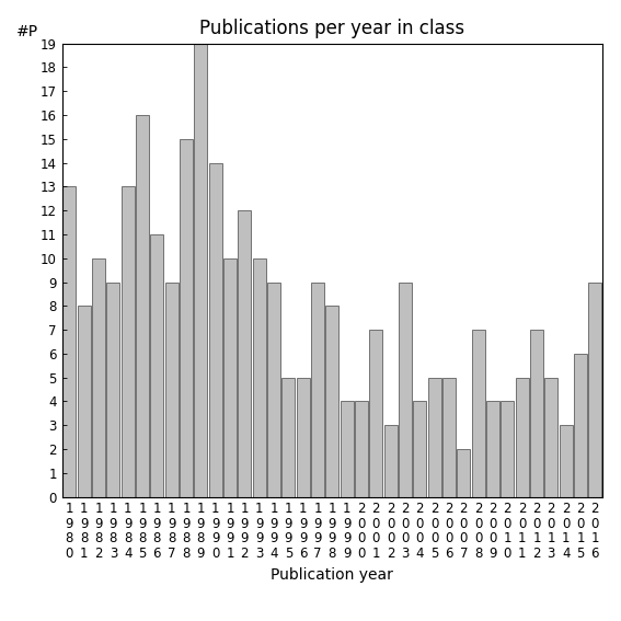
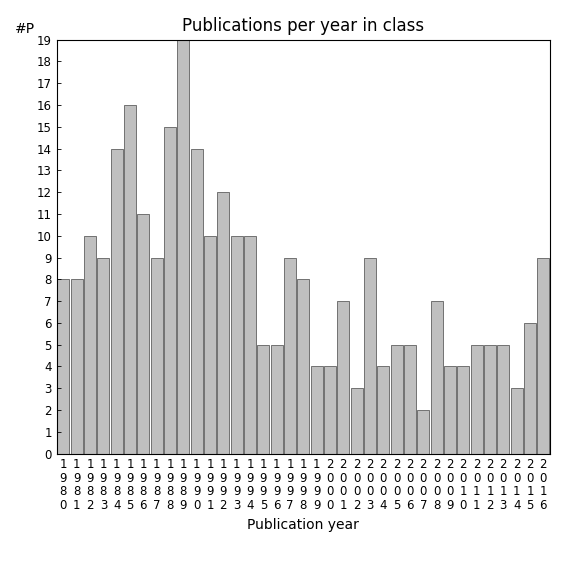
1 9 8 0: 13 -> 8
1 9 8 4: 13 -> 14
1 9 9 4: 9 -> 10
2 0 1 2: 7 -> 5
